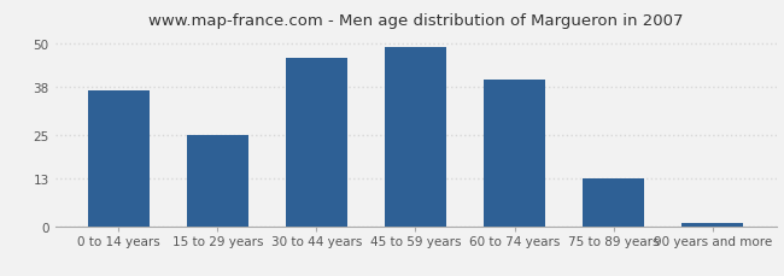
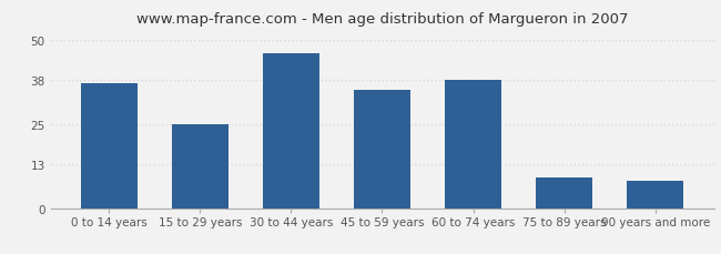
45 to 59 years: 49 -> 35
60 to 74 years: 40 -> 38
75 to 89 years: 13 -> 9
90 years and more: 1 -> 8
